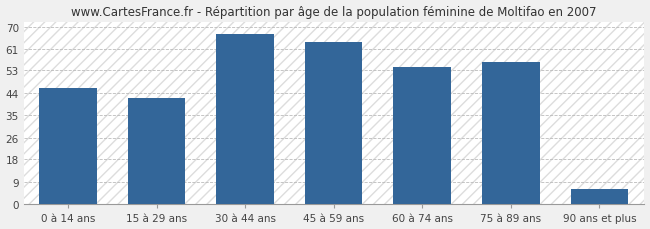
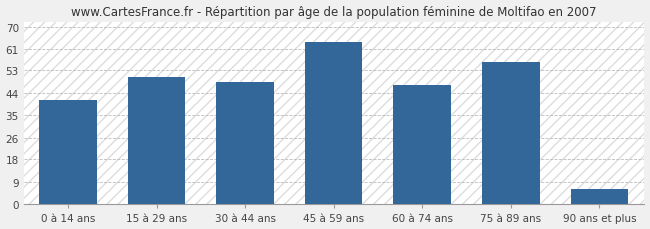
0 à 14 ans: 46 -> 41
15 à 29 ans: 42 -> 50
30 à 44 ans: 67 -> 48
60 à 74 ans: 54 -> 47
